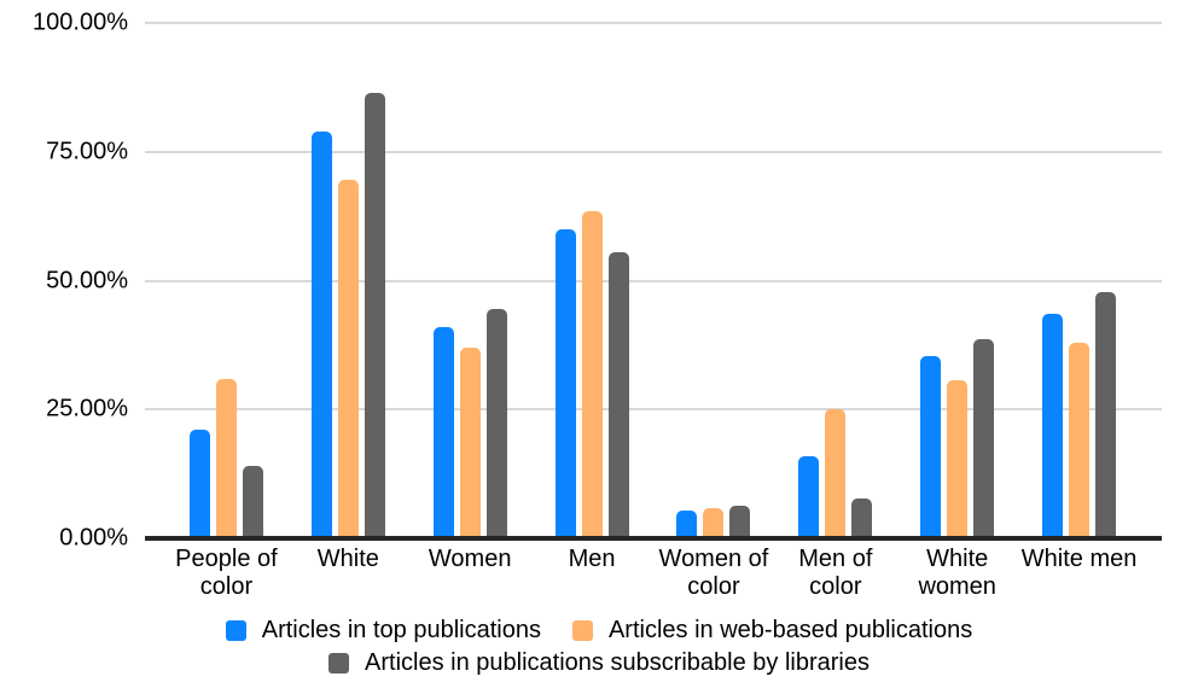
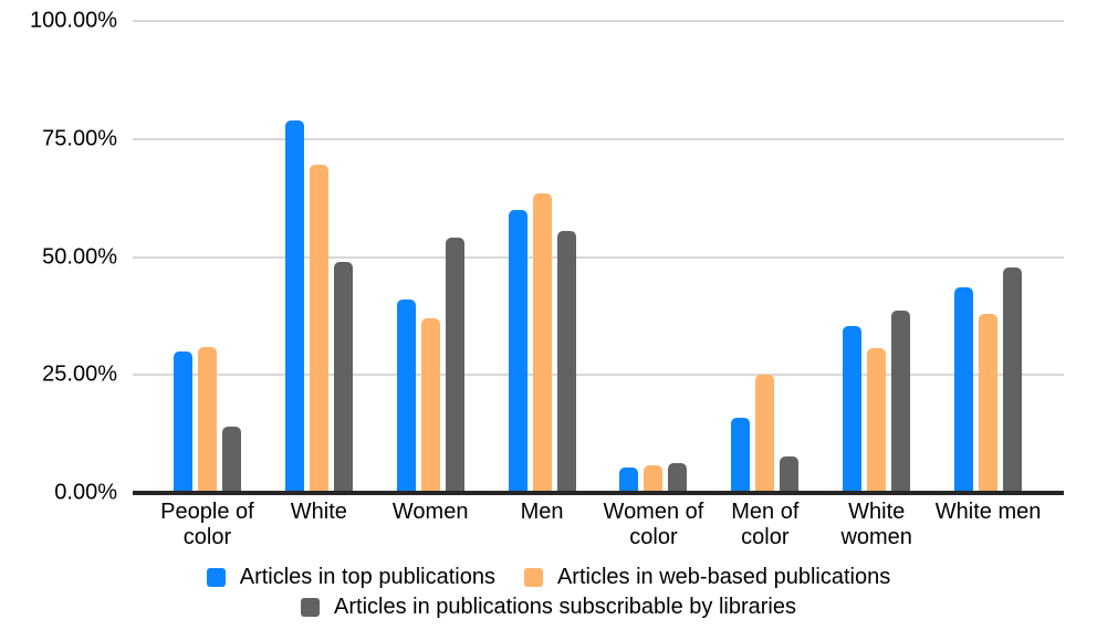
Articles in top publications/People of color: 21% -> 30%
Articles in publications subscribable by libraries/White: 86% -> 49%
Articles in publications subscribable by libraries/Women: 44% -> 54%
